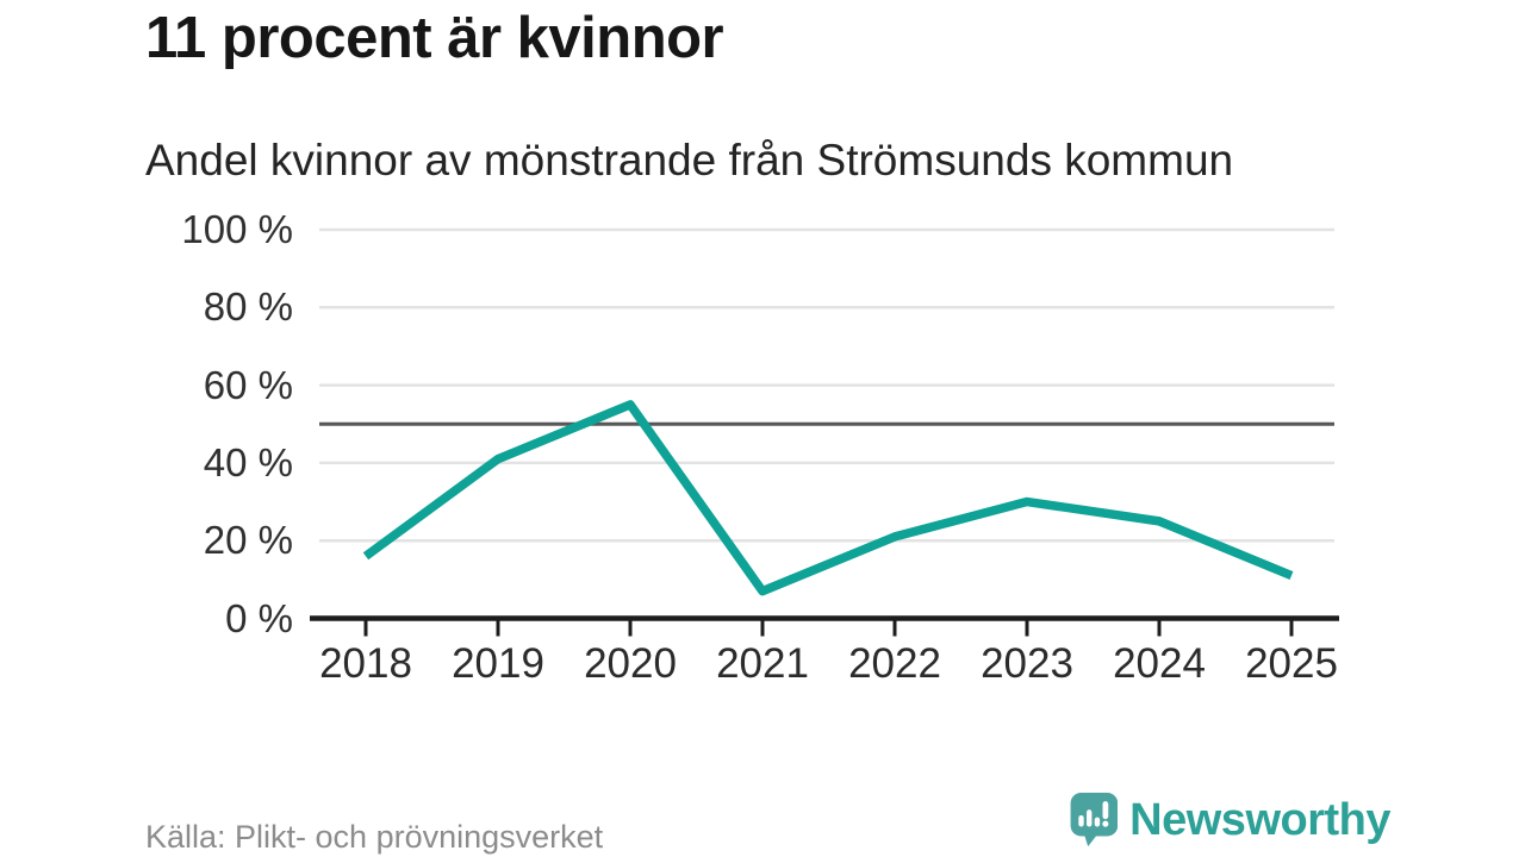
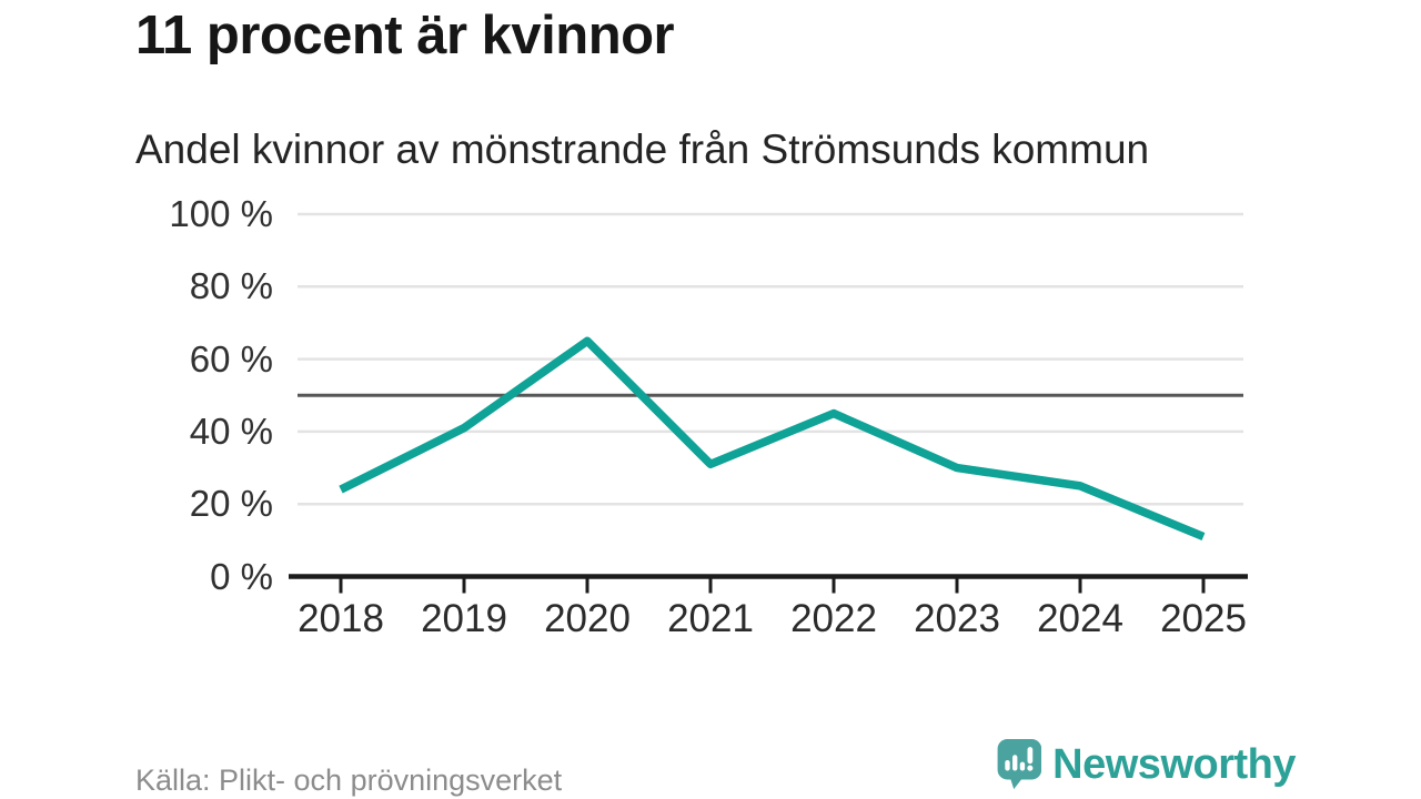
2018: 16% -> 24%
2020: 55% -> 65%
2021: 7% -> 31%
2022: 21% -> 45%
